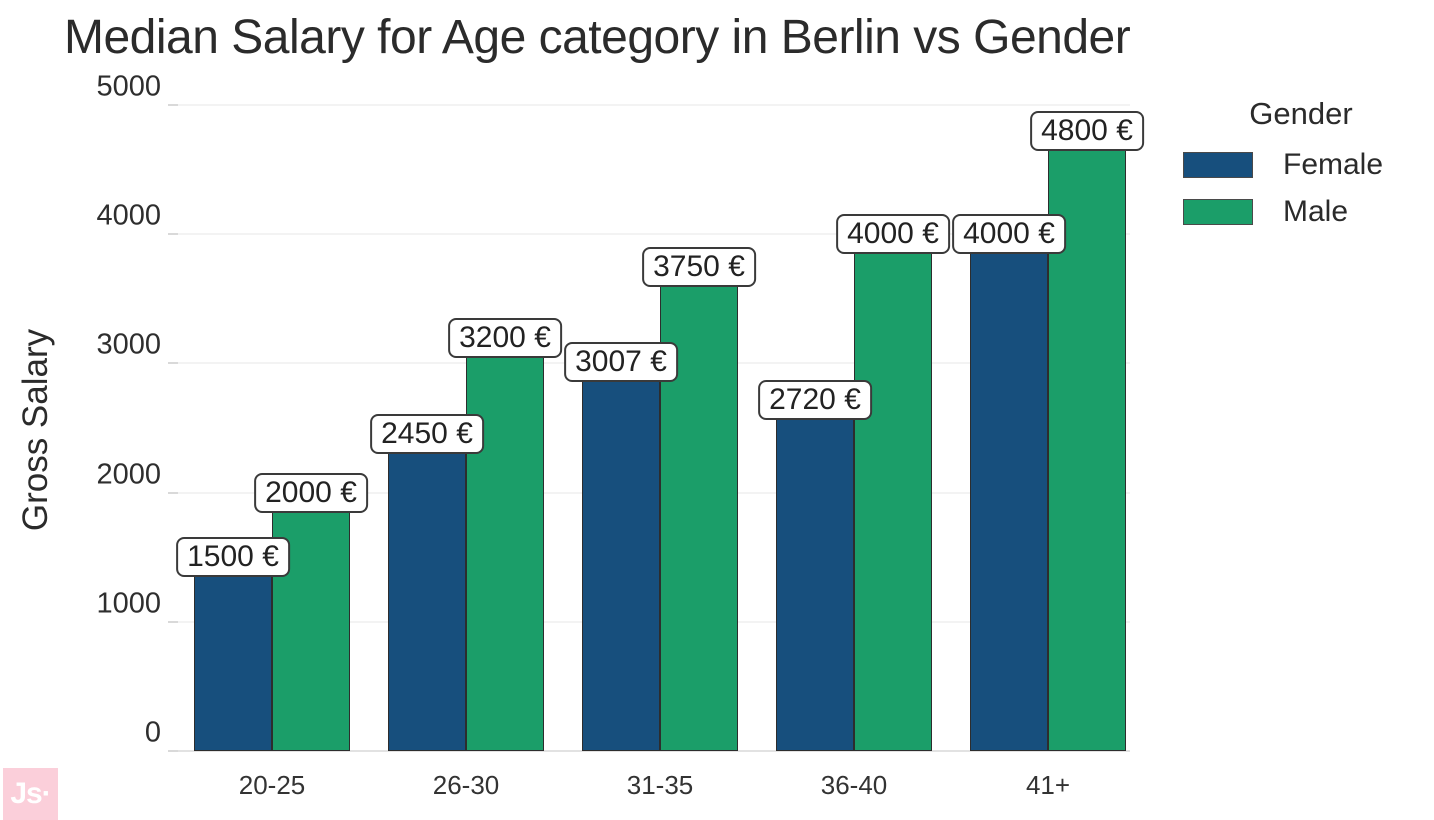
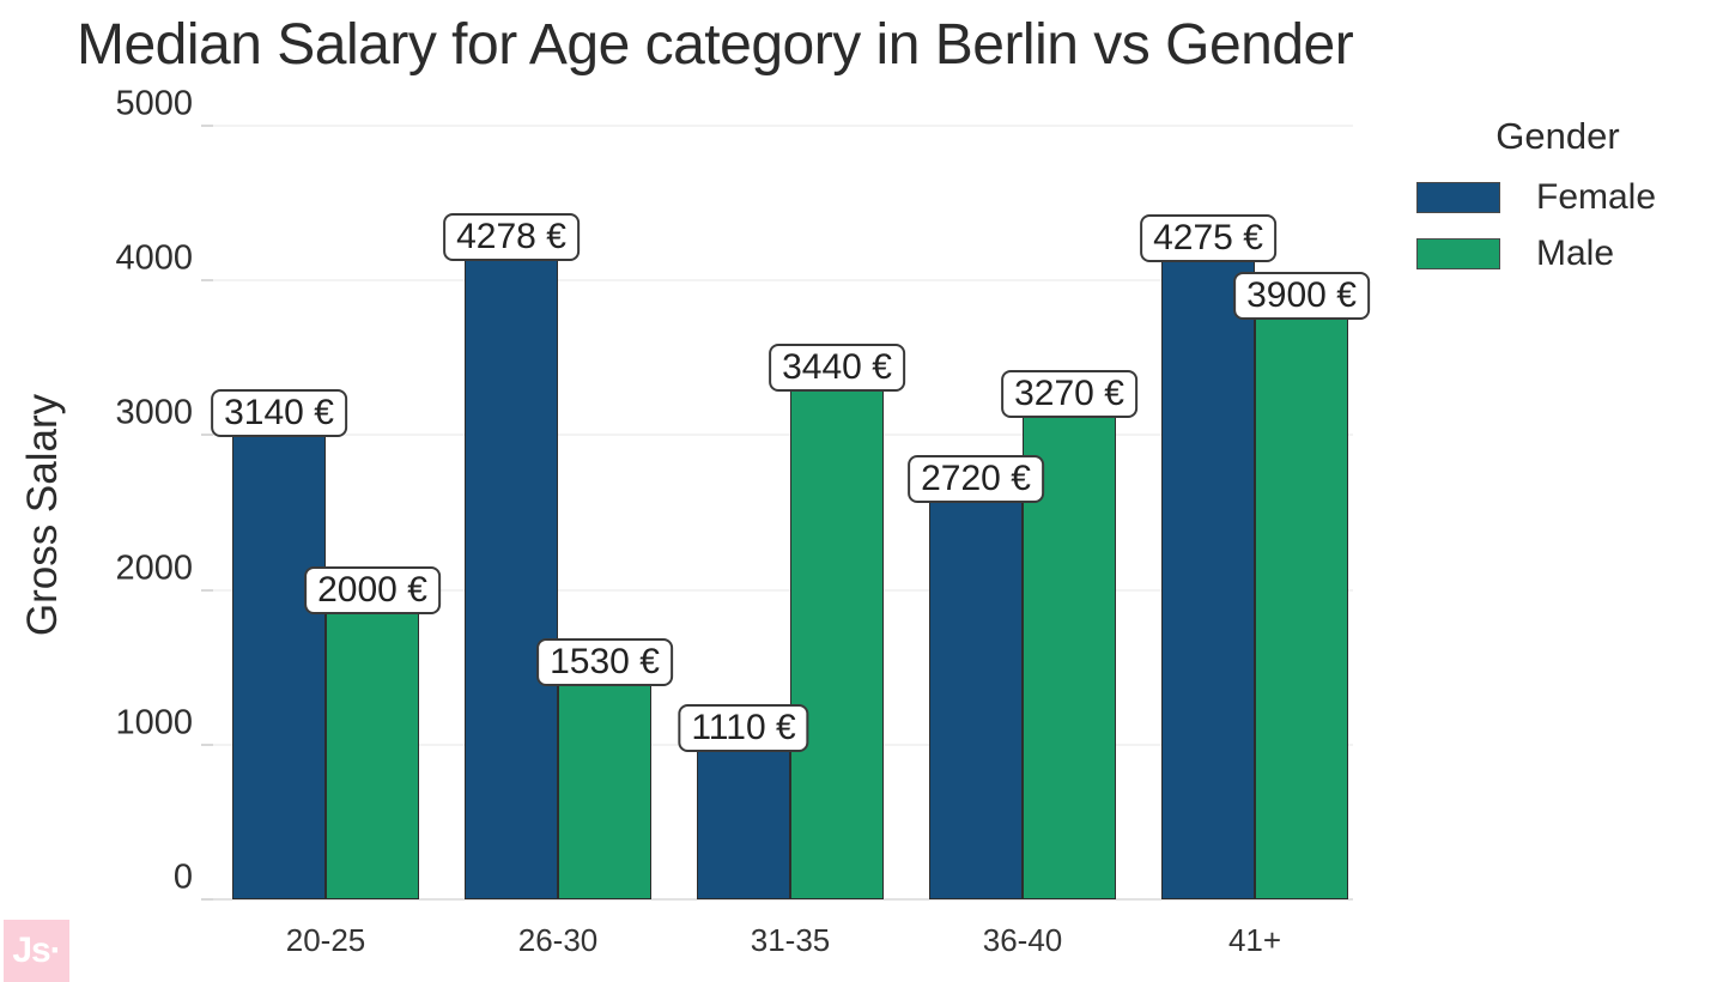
Female/20-25: 1500 -> 3140
Female/26-30: 2450 -> 4278
Male/26-30: 3200 -> 1530
Female/31-35: 3007 -> 1110
Male/31-35: 3750 -> 3440
Male/36-40: 4000 -> 3270
Female/41+: 4000 -> 4275
Male/41+: 4800 -> 3900
